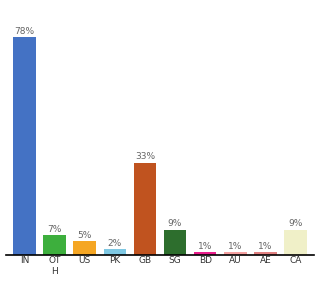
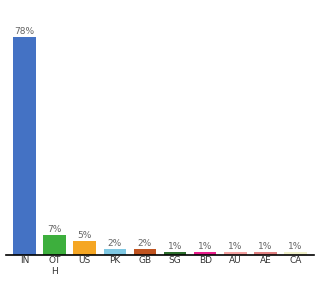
GB: 33% -> 2%
SG: 9% -> 1%
CA: 9% -> 1%
